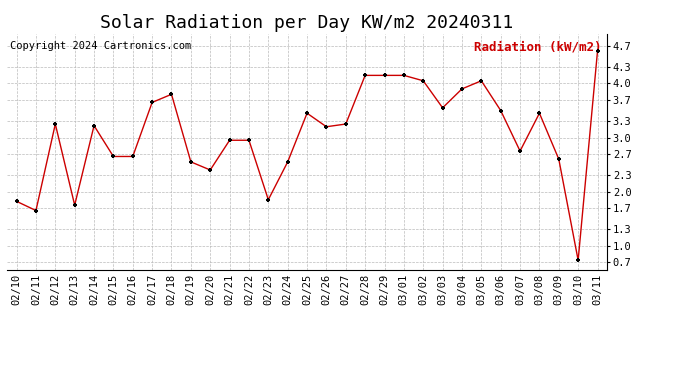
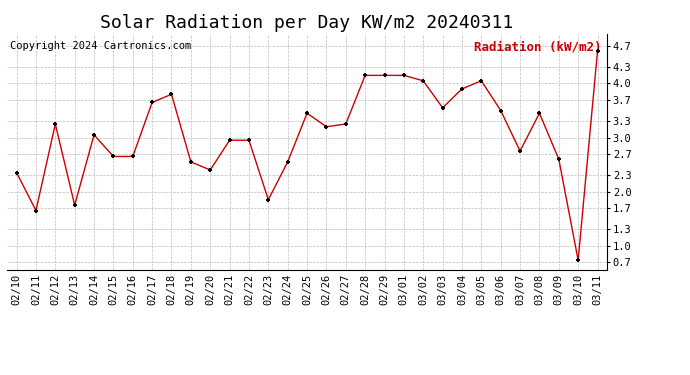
02/10: 1.82 -> 2.35
02/14: 3.22 -> 3.05
